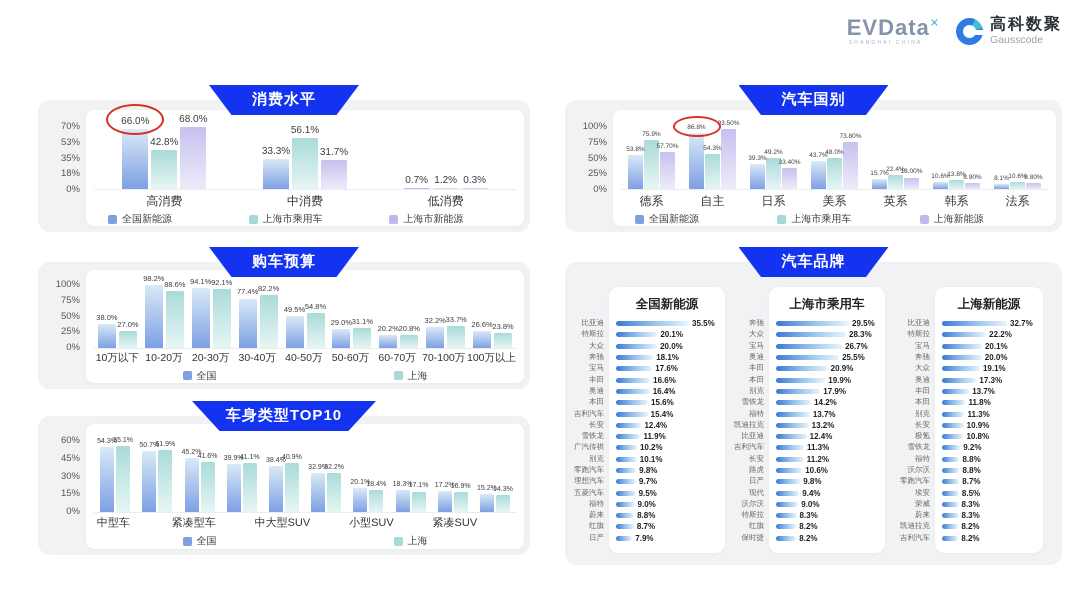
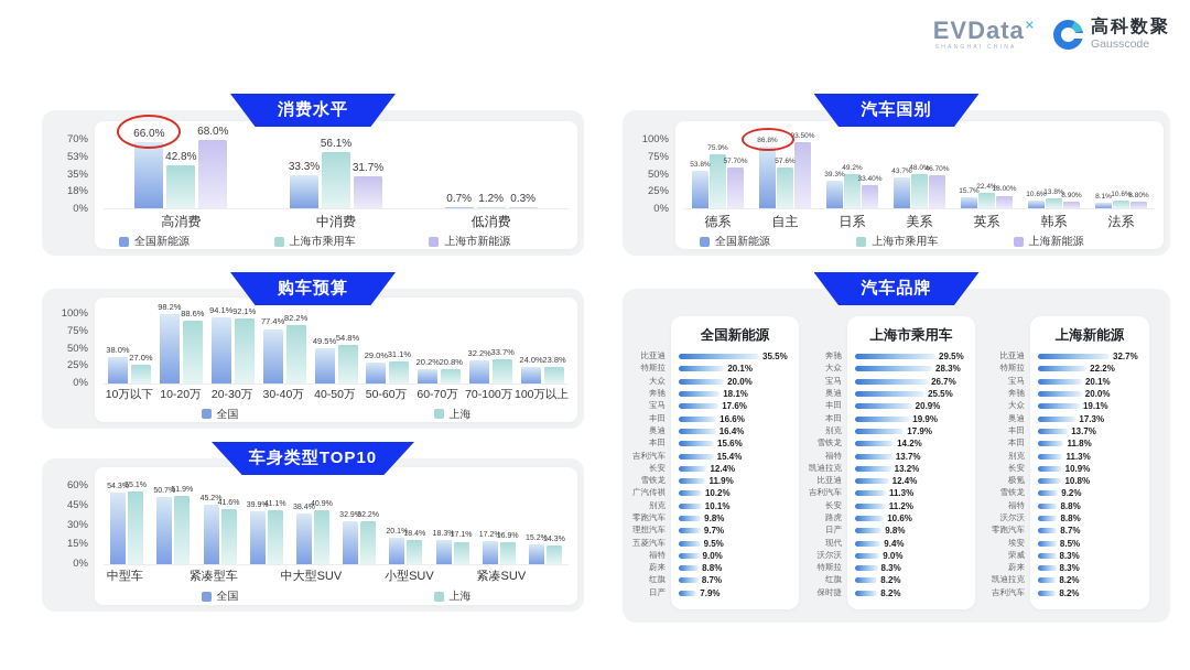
汽车国别/上海市乘用车/自主: 54.3% -> 57.6%
汽车国别/上海新能源/美系: 73.80% -> 46.70%
购车预算/全国/100万以上: 26.6% -> 24.0%
